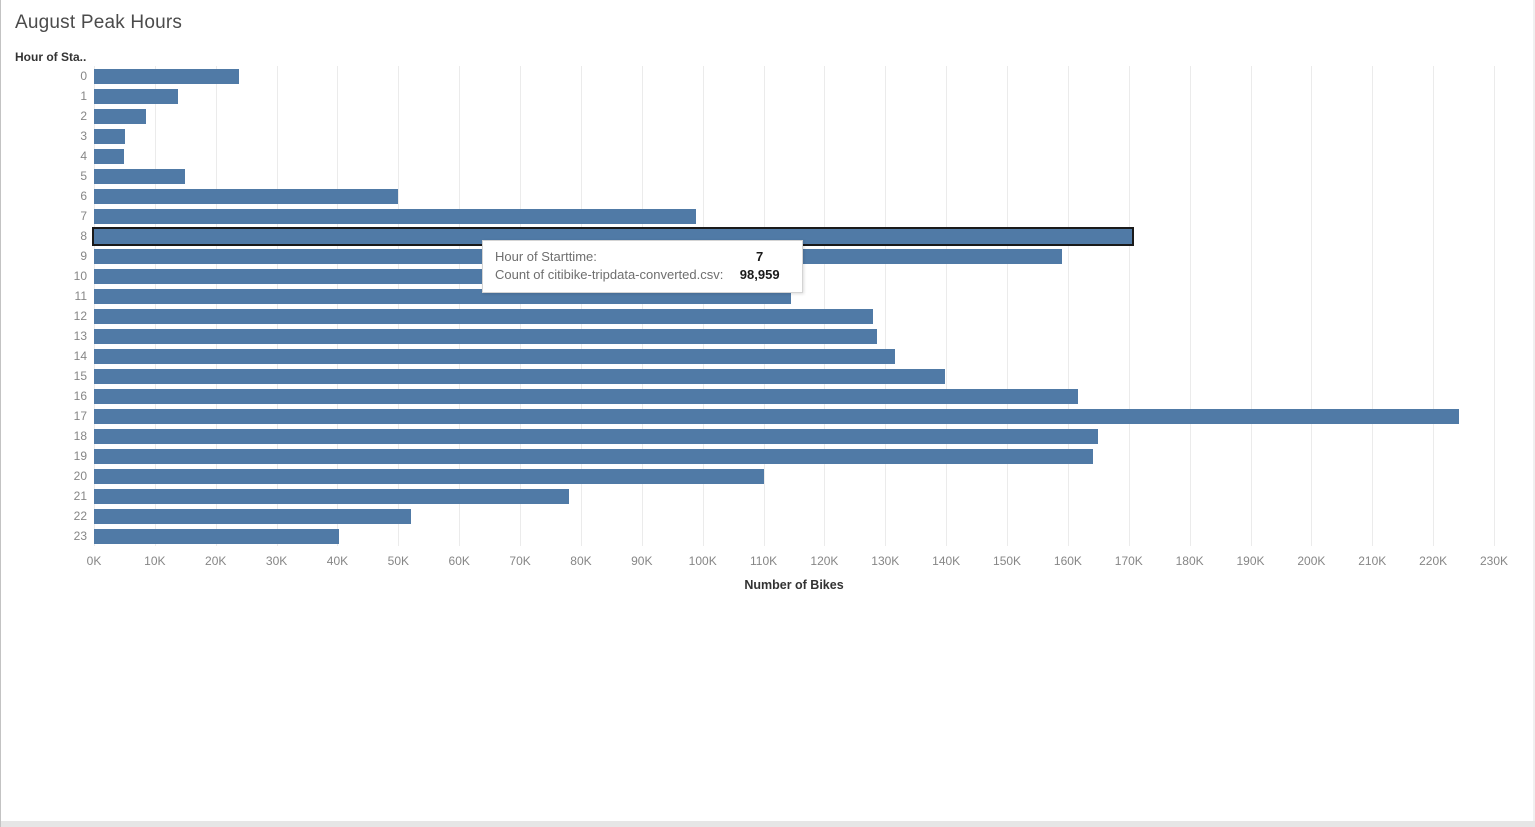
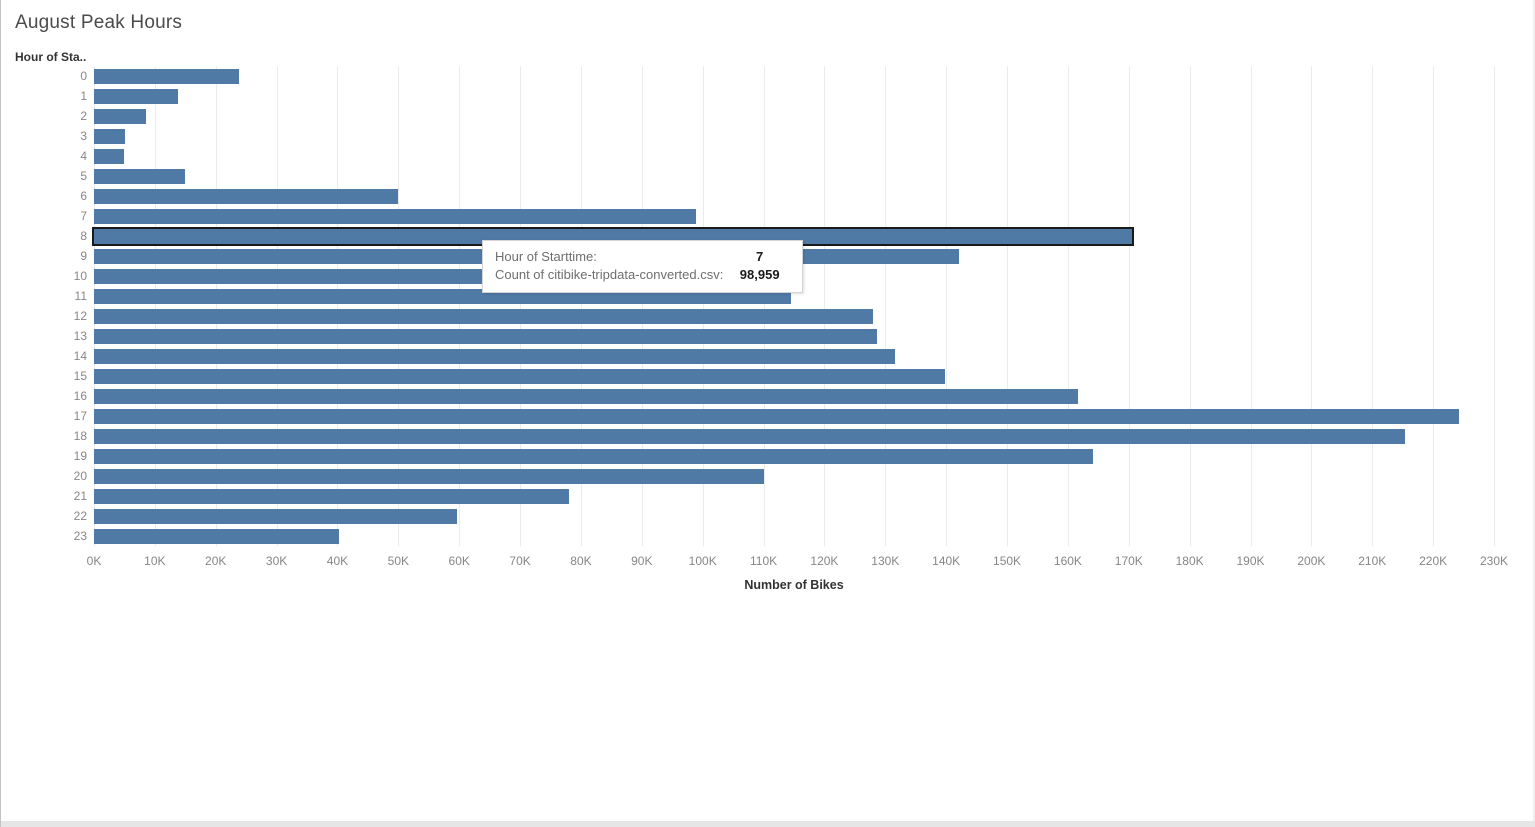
9: 159K -> 142K
18: 165K -> 215K
22: 52K -> 60K
